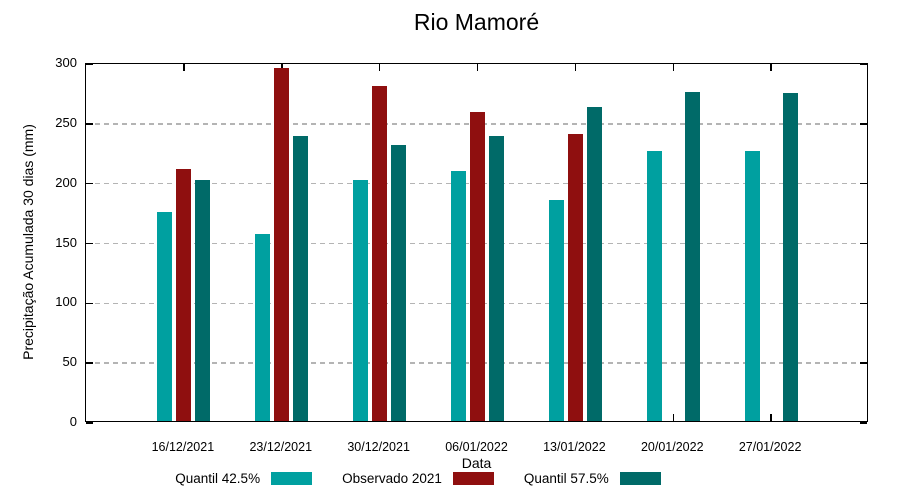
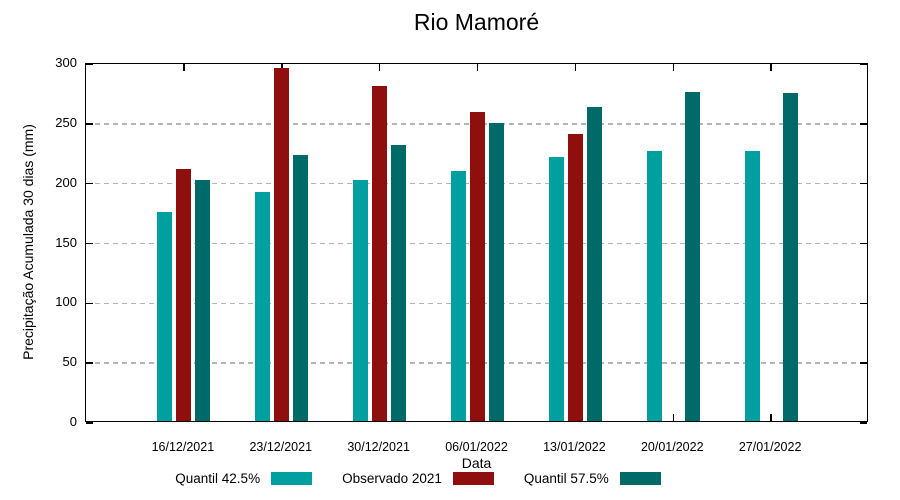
Quantil 42.5%/23/12/2021: 156 -> 191
Quantil 57.5%/23/12/2021: 238 -> 222
Quantil 57.5%/06/01/2022: 238 -> 249
Quantil 42.5%/13/01/2022: 185 -> 221
